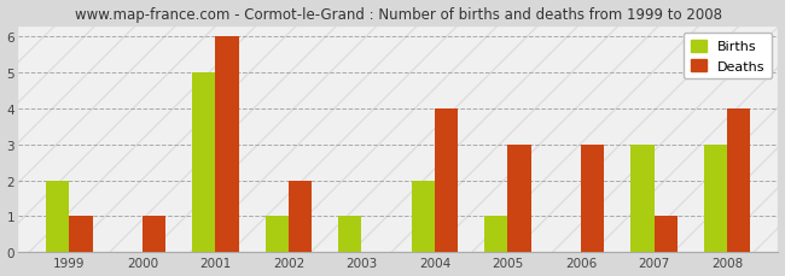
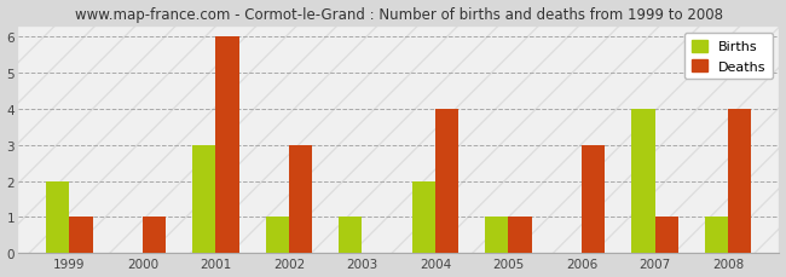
Births/2001: 5 -> 3
Deaths/2002: 2 -> 3
Deaths/2005: 3 -> 1
Births/2007: 3 -> 4
Births/2008: 3 -> 1
